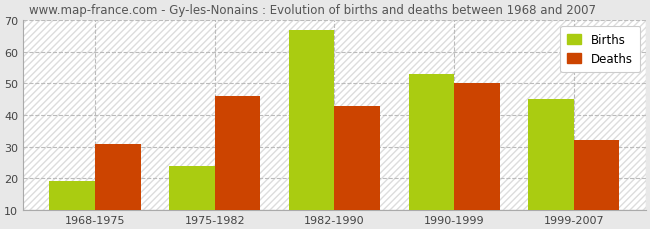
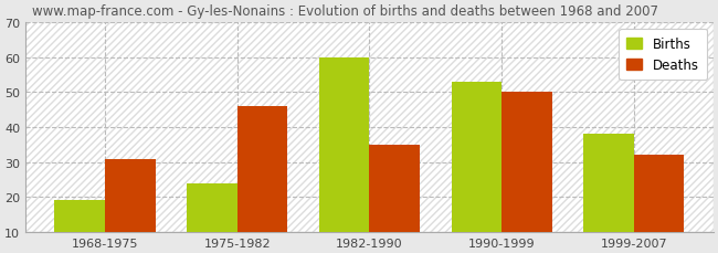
Births/1982-1990: 67 -> 60
Deaths/1982-1990: 43 -> 35
Births/1999-2007: 45 -> 38
